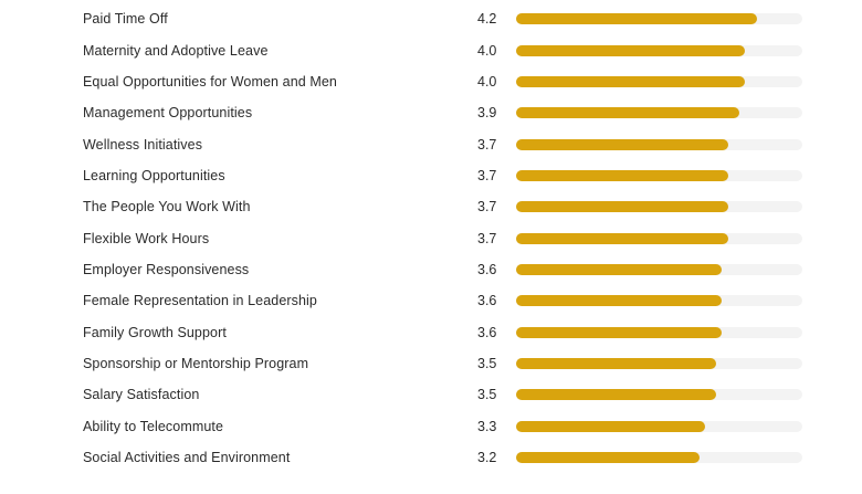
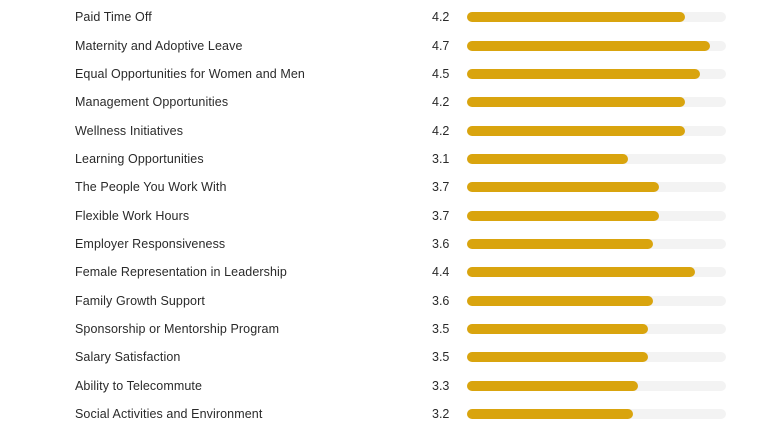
Maternity and Adoptive Leave: 4.0 -> 4.7
Equal Opportunities for Women and Men: 4.0 -> 4.5
Management Opportunities: 3.9 -> 4.2
Wellness Initiatives: 3.7 -> 4.2
Learning Opportunities: 3.7 -> 3.1
Female Representation in Leadership: 3.6 -> 4.4
